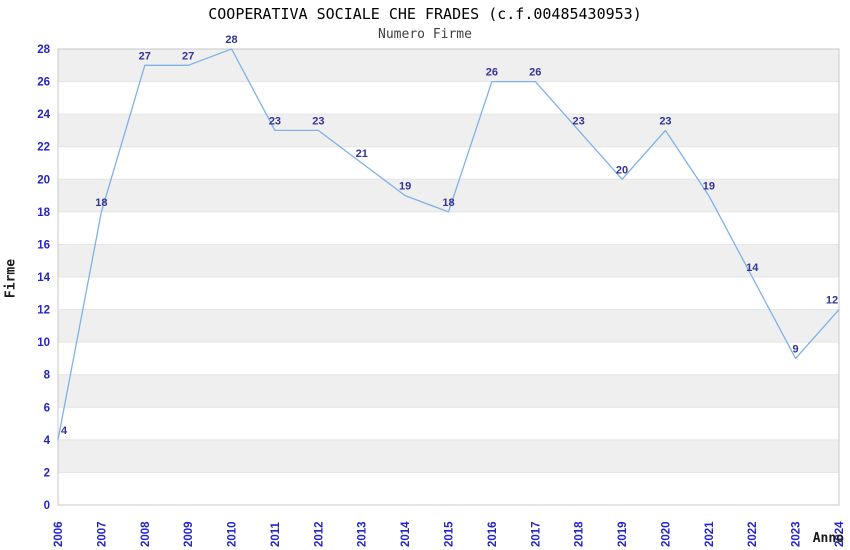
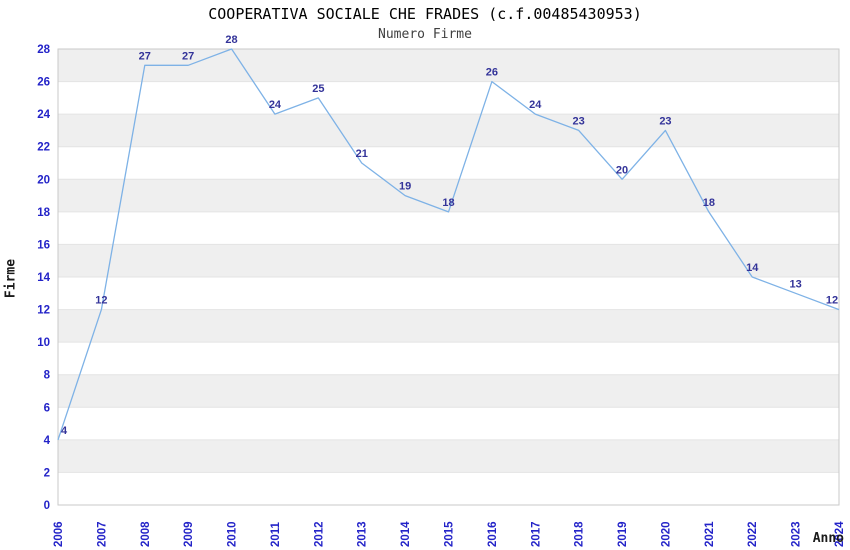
2007: 18 -> 12
2011: 23 -> 24
2012: 23 -> 25
2017: 26 -> 24
2021: 19 -> 18
2023: 9 -> 13
